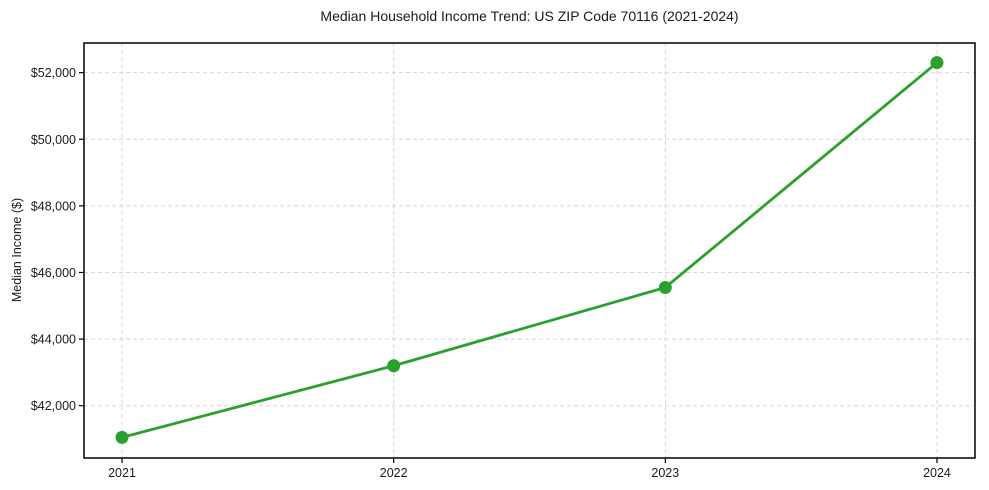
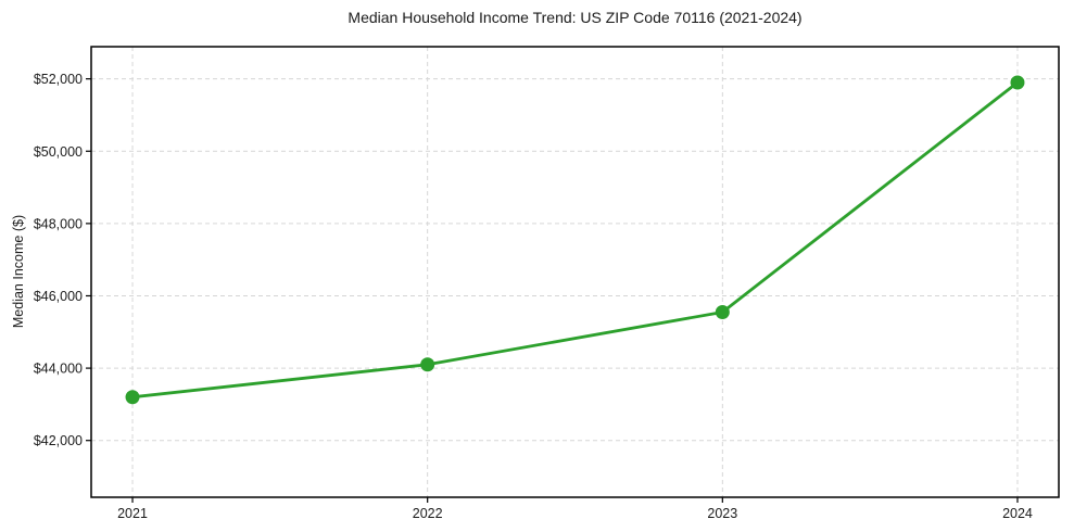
2021: $41000 -> $43200
2022: $43200 -> $44100
2024: $52300 -> $51900
